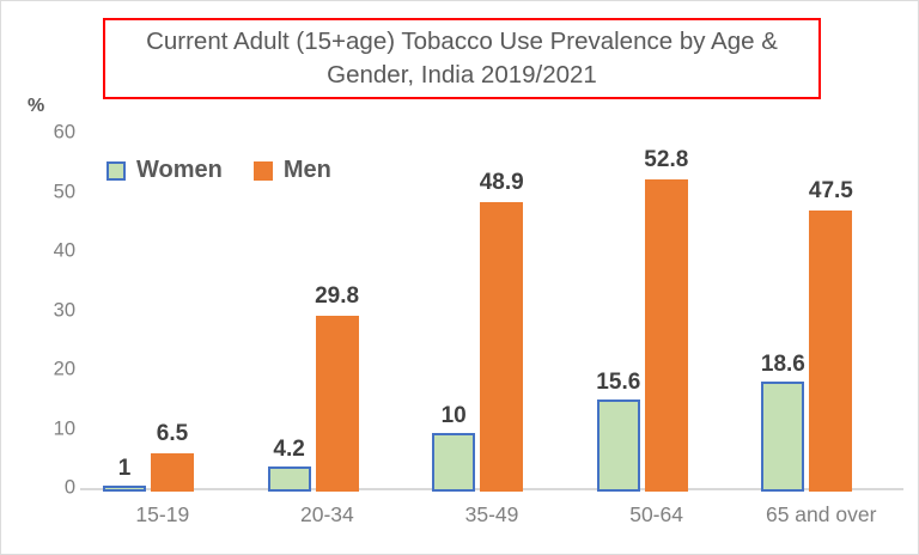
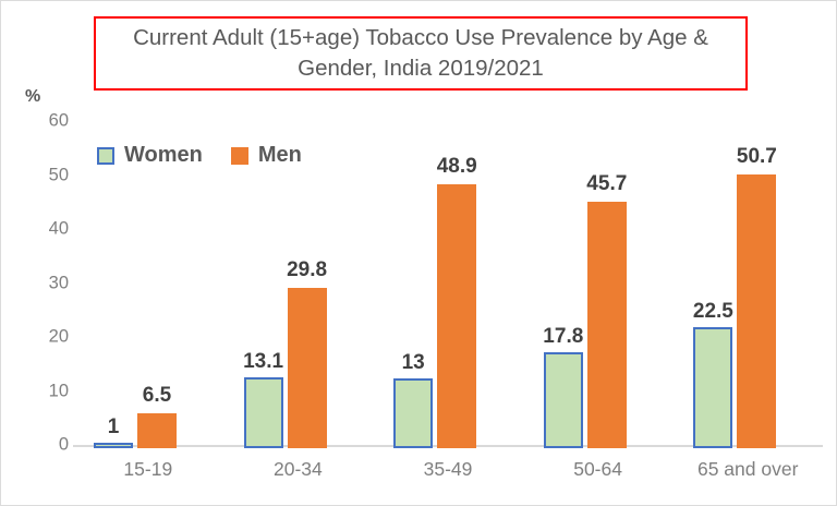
Women/20-34: 4.2 -> 13.1
Women/35-49: 10 -> 13
Women/50-64: 15.6 -> 17.8
Men/50-64: 52.8 -> 45.7
Women/65 and over: 18.6 -> 22.5
Men/65 and over: 47.5 -> 50.7
